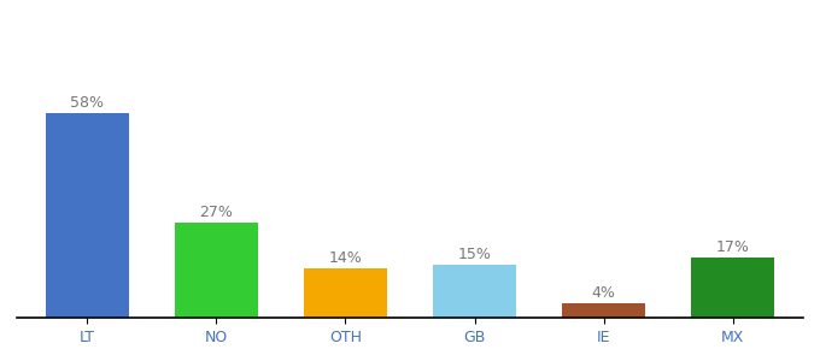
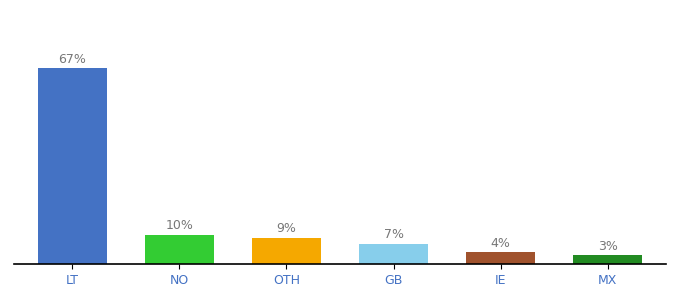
LT: 58% -> 67%
NO: 27% -> 10%
OTH: 14% -> 9%
GB: 15% -> 7%
MX: 17% -> 3%
